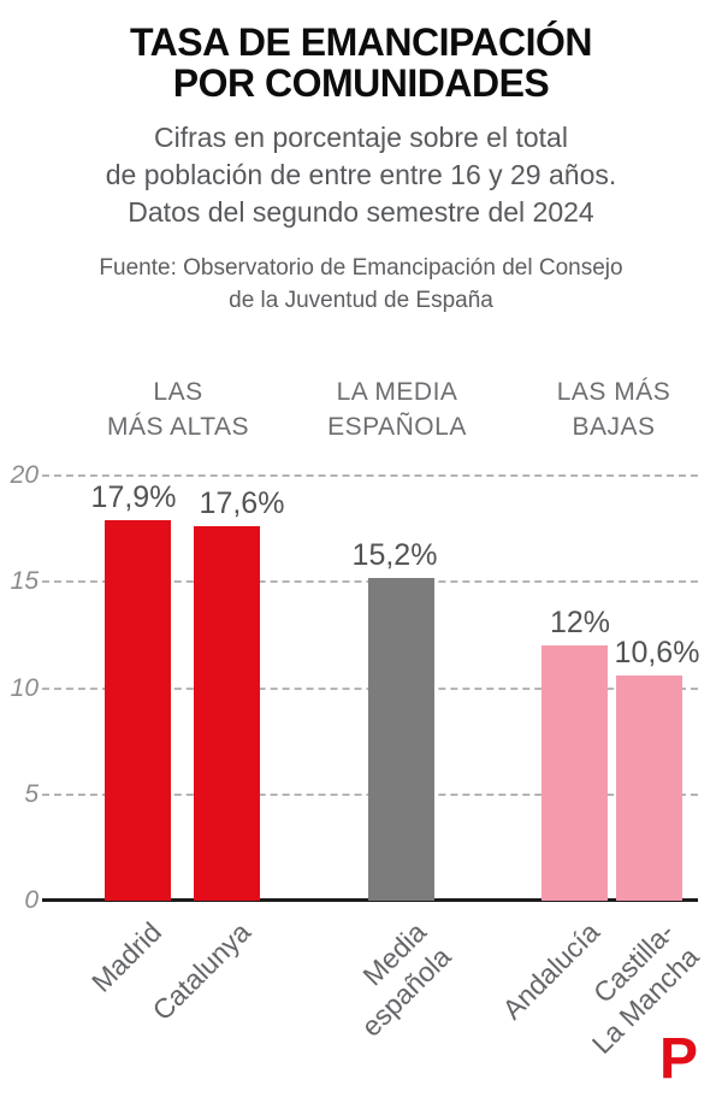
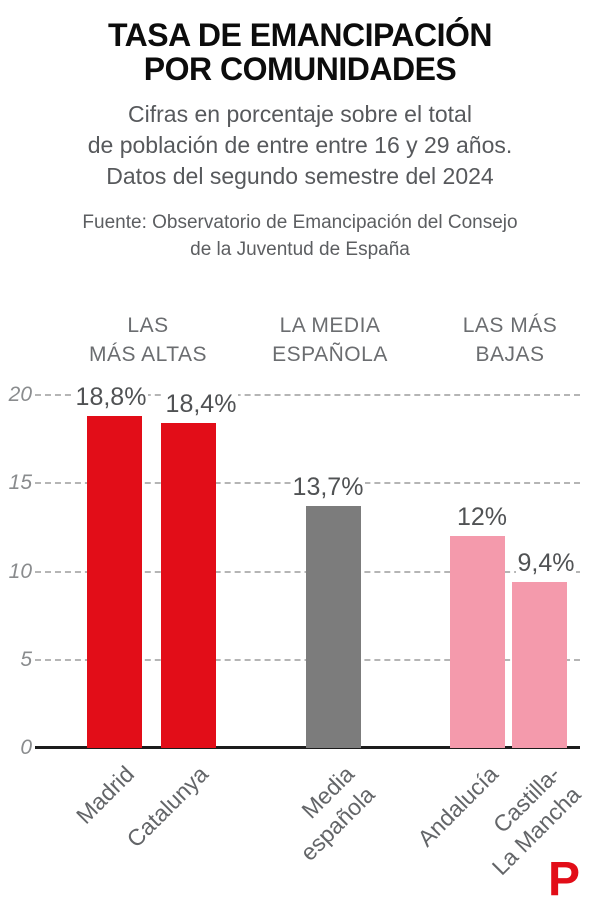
Madrid: 17,9% -> 18,8%
Catalunya: 17,6% -> 18,4%
Media española: 15,2% -> 13,7%
Castilla-La Mancha: 10,6% -> 9,4%
